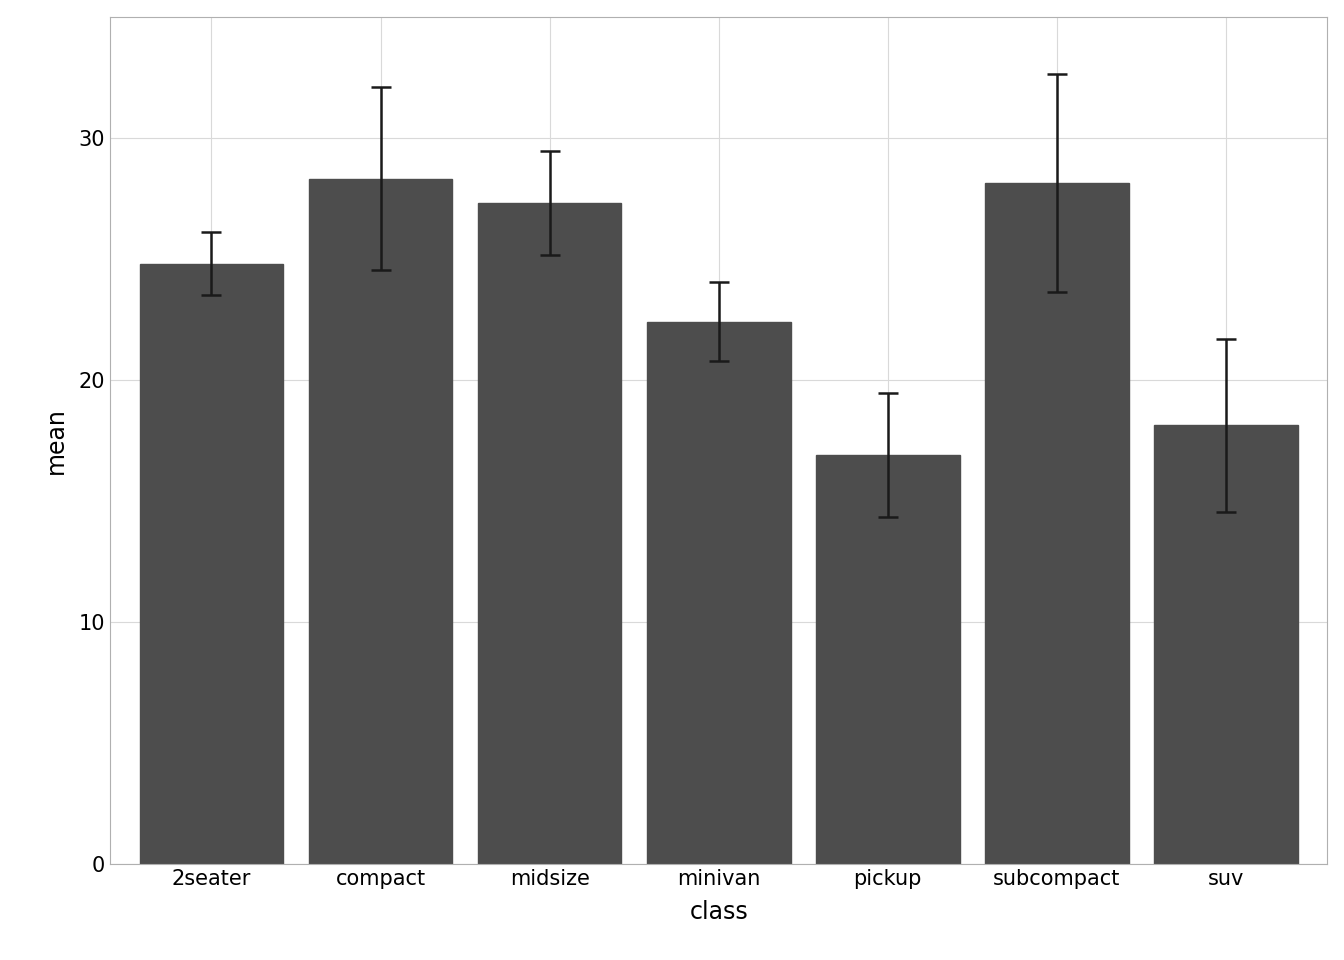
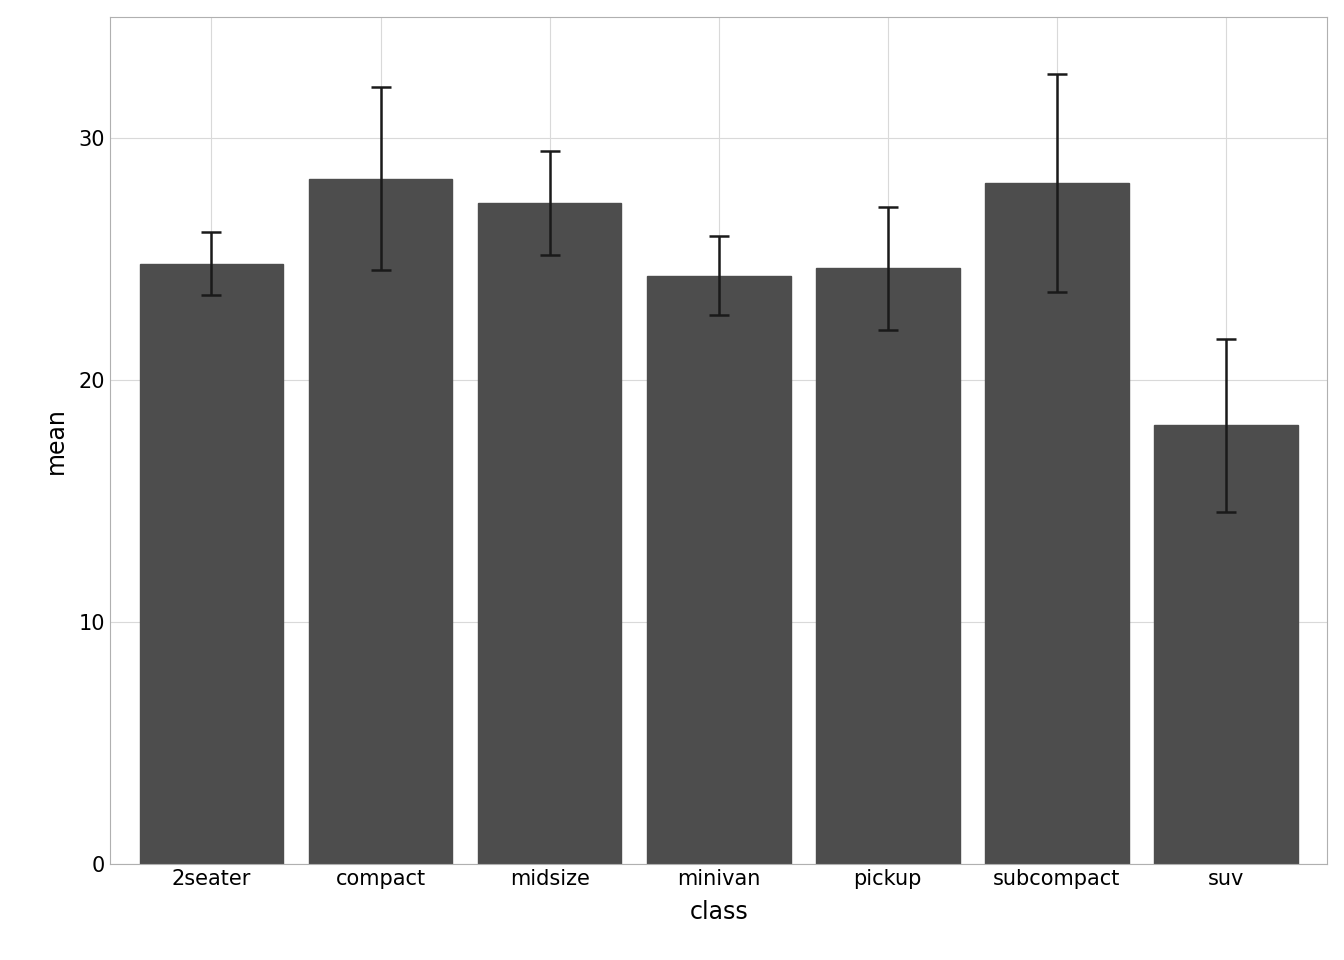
minivan: 22.40 -> 24.30
pickup: 16.88 -> 24.60
